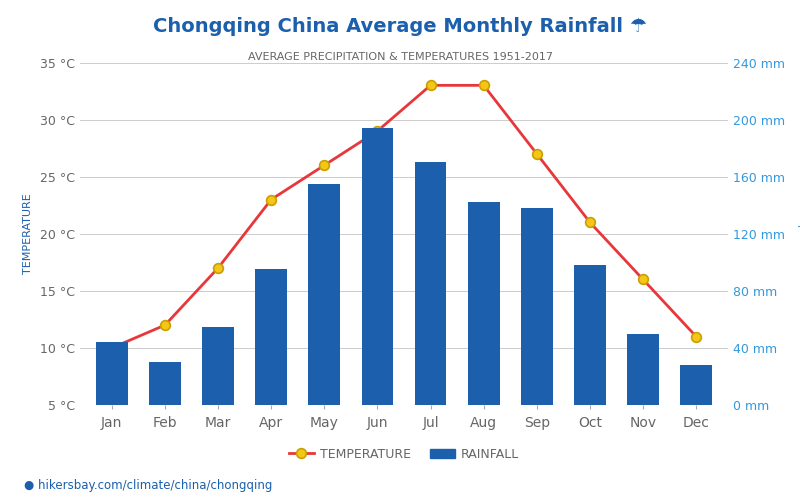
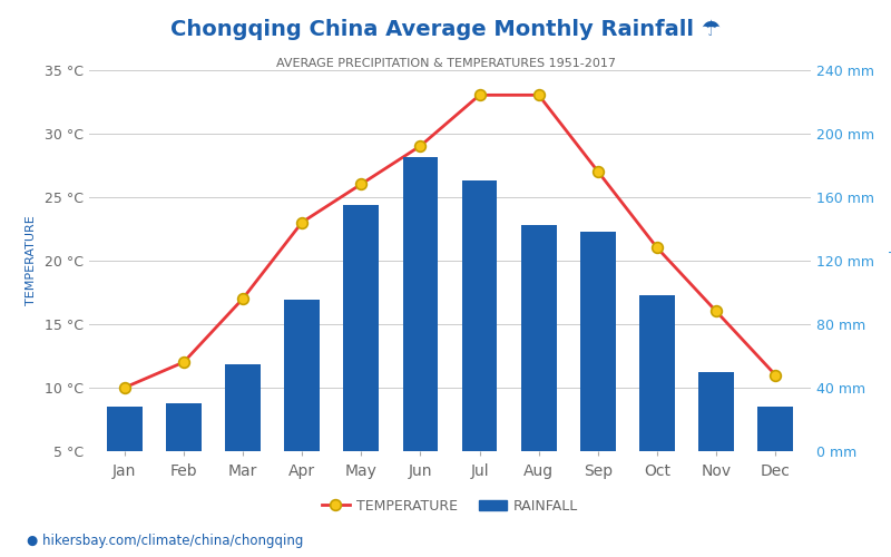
RAINFALL/Jan: 44 mm -> 28 mm
RAINFALL/Jun: 194 mm -> 185 mm
